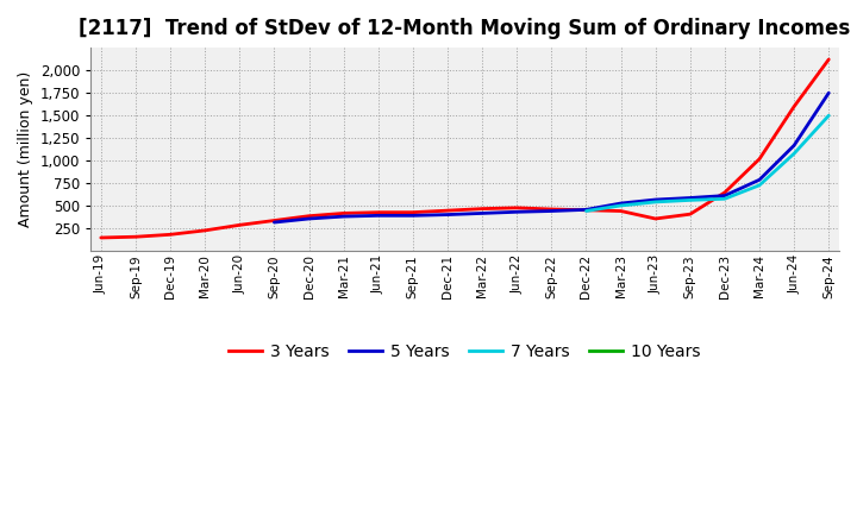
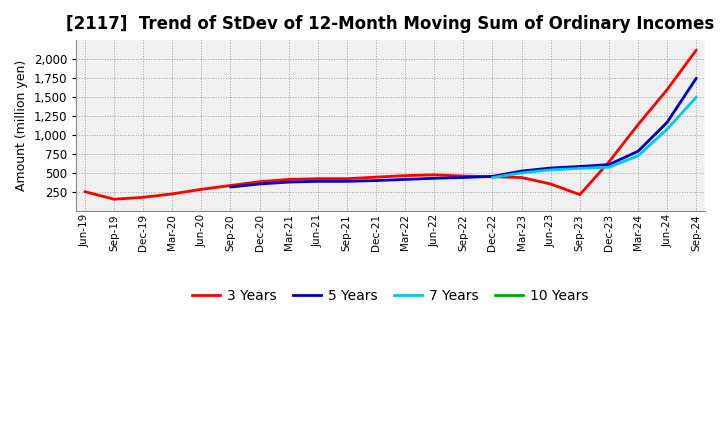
3 Years/Jun-19: 150 -> 260
3 Years/Sep-23: 410 -> 220
3 Years/Mar-24: 1,020 -> 1,140
